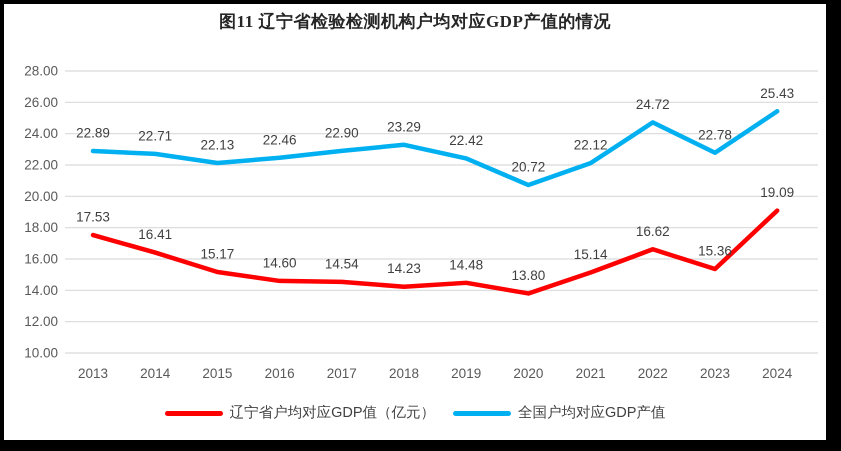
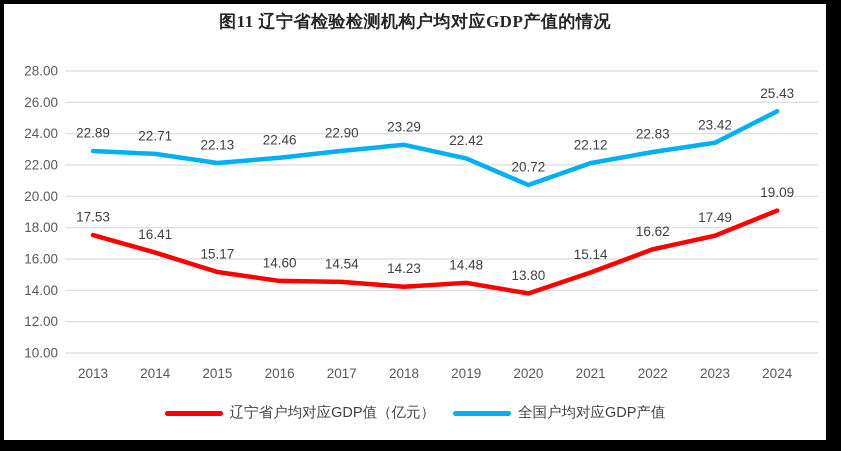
全国户均对应GDP产值/2022: 24.72 -> 22.83
辽宁省户均对应GDP值（亿元）/2023: 15.36 -> 17.49
全国户均对应GDP产值/2023: 22.78 -> 23.42
